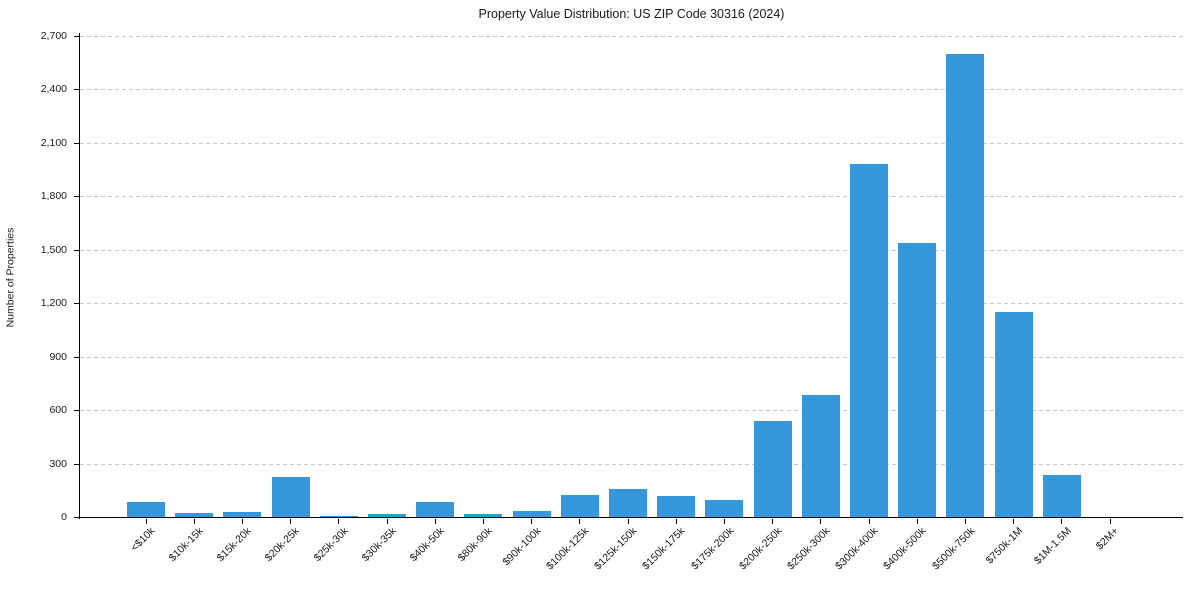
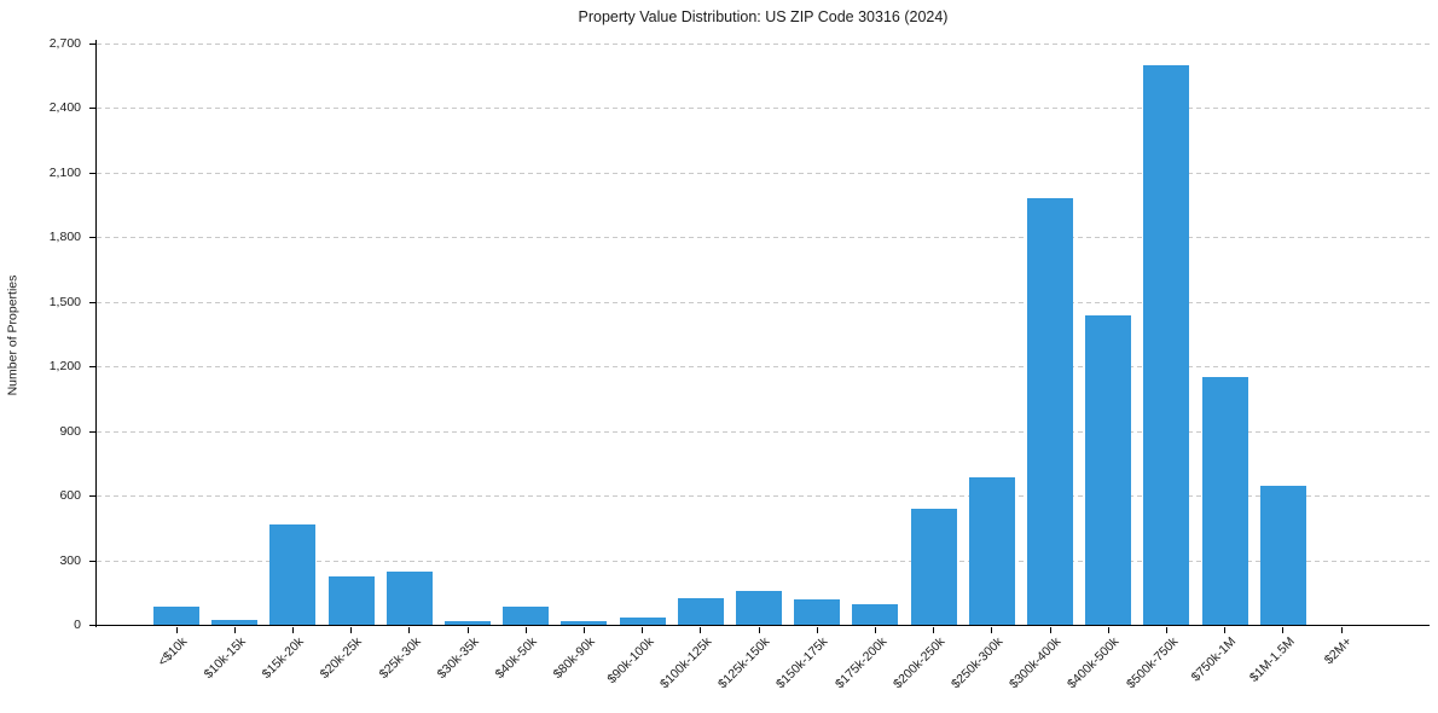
$15k-20k: 30 -> 470
$25k-30k: 10 -> 250
$400k-500k: 1540 -> 1440
$1M-1.5M: 240 -> 650
